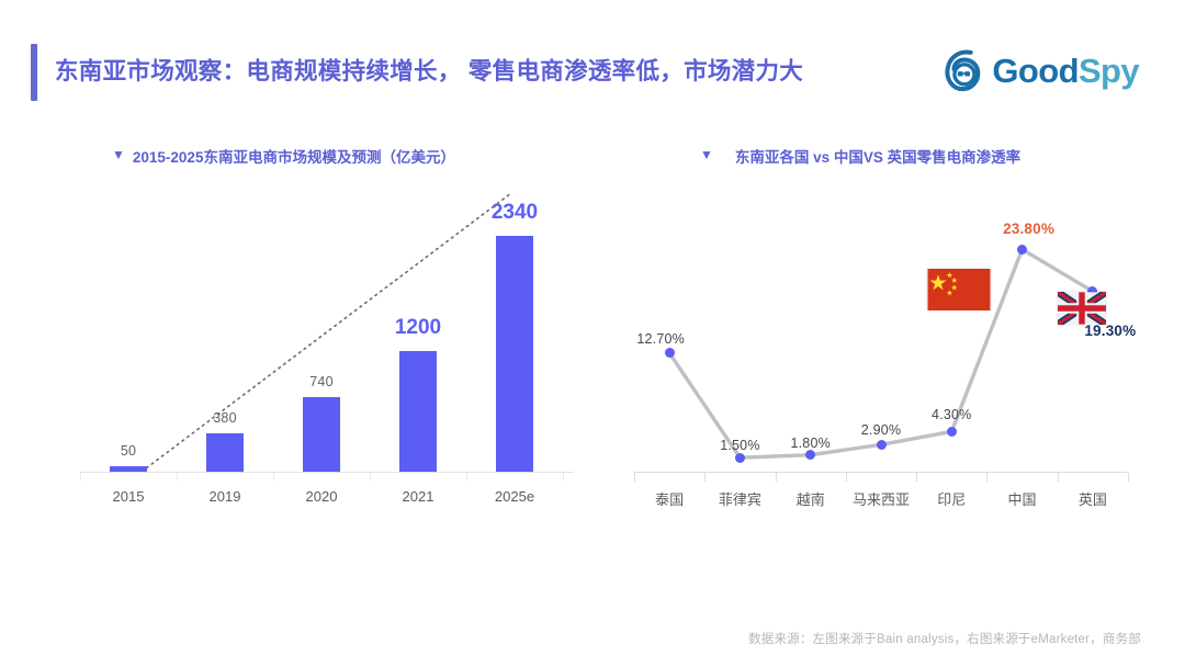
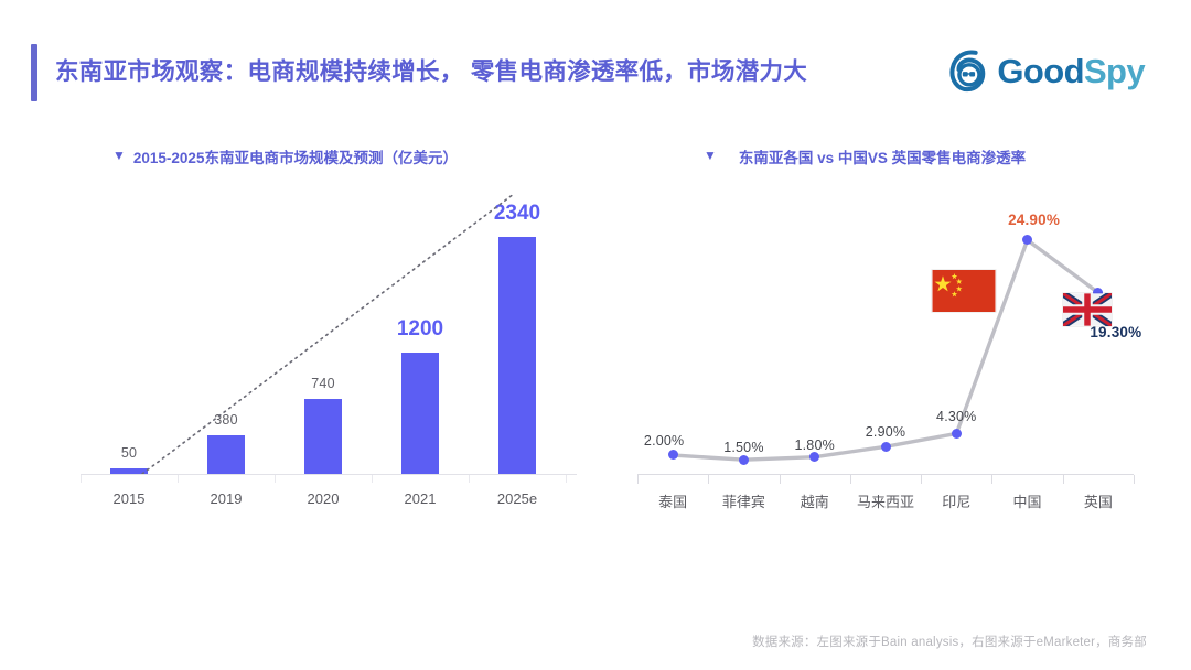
东南亚各国 vs 中国VS 英国零售电商渗透率/泰国: 12.70% -> 2.00%
东南亚各国 vs 中国VS 英国零售电商渗透率/中国: 23.80% -> 24.90%
